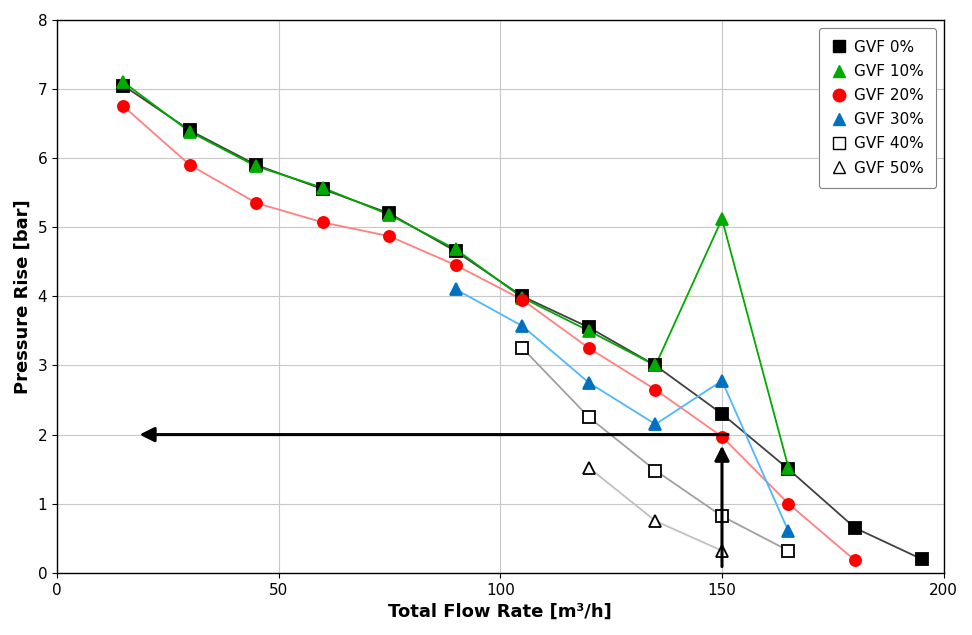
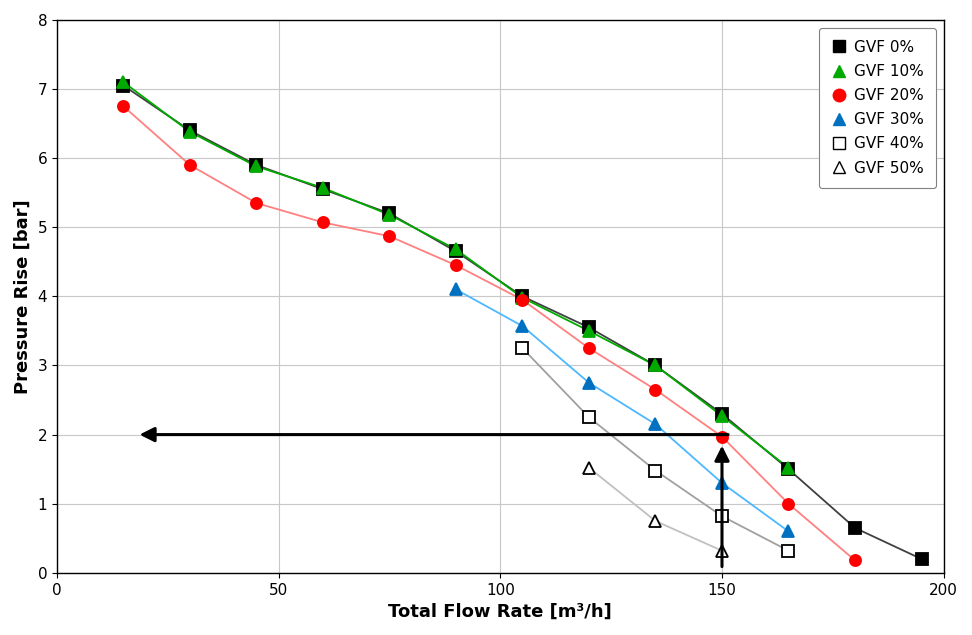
GVF 10%/150: 5.12 -> 2.27
GVF 30%/150: 2.78 -> 1.30
